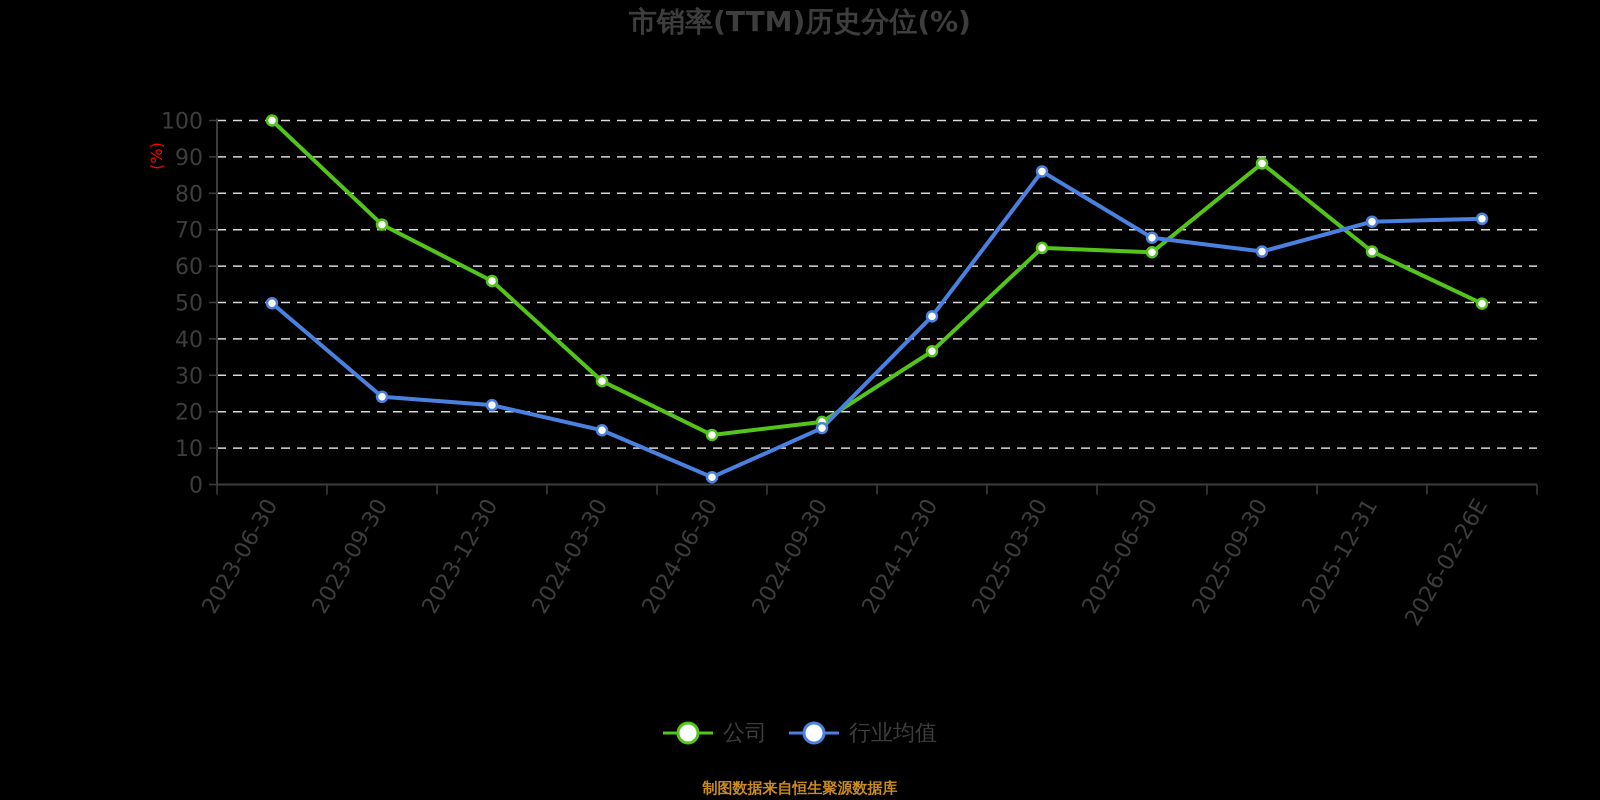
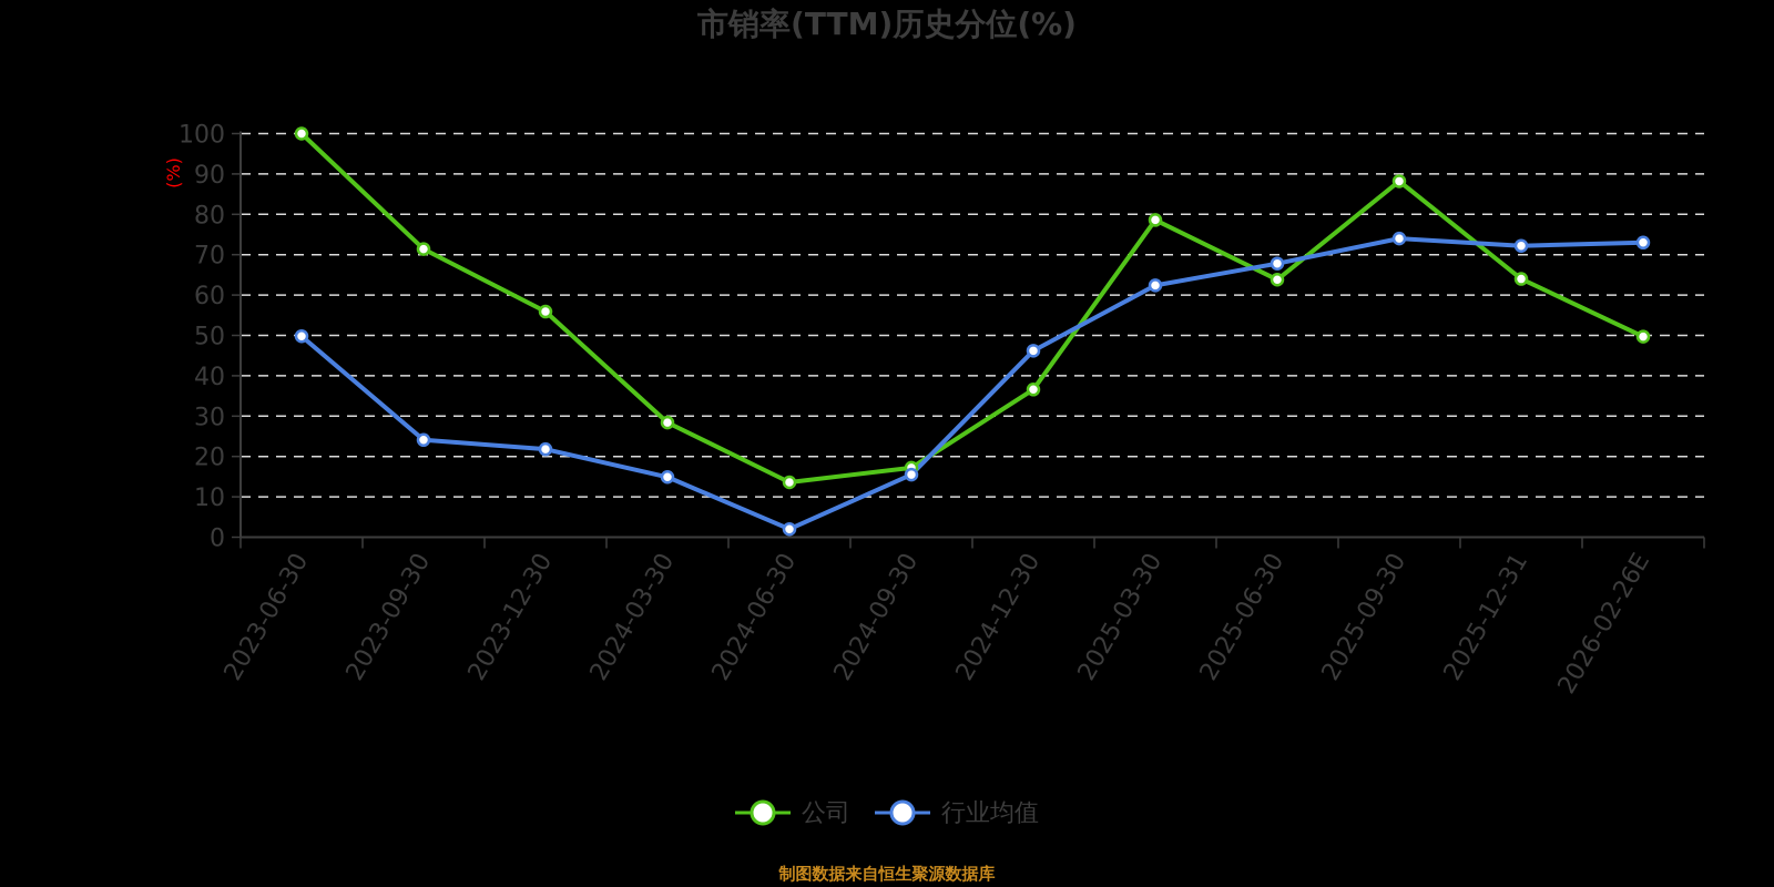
公司/2025-03-30: 65 -> 79
行业均值/2025-03-30: 86 -> 62
行业均值/2025-09-30: 64 -> 74
